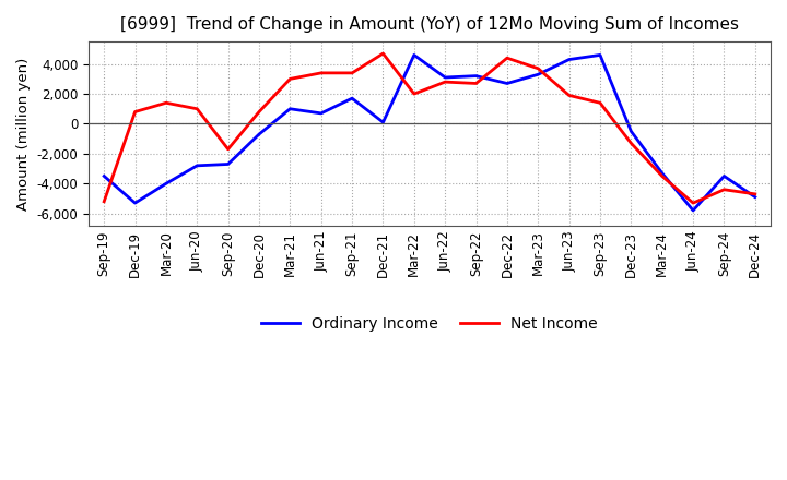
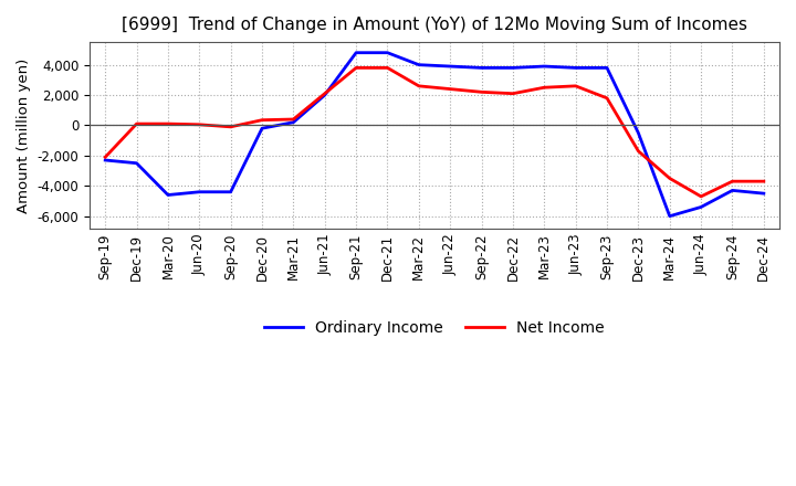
Ordinary Income/Sep-19: -3,500 -> -2,300
Net Income/Sep-19: -5,200 -> -2,100
Ordinary Income/Dec-19: -5,300 -> -2,500
Net Income/Dec-19: 800 -> 100
Ordinary Income/Mar-20: -4,000 -> -4,600
Net Income/Mar-20: 1,400 -> 100
Ordinary Income/Jun-20: -2,800 -> -4,400
Net Income/Jun-20: 1,000 -> 0
Ordinary Income/Sep-20: -2,700 -> -4,400
Net Income/Sep-20: -1,700 -> -100
Ordinary Income/Dec-20: -700 -> -200
Net Income/Dec-20: 800 -> 400
Ordinary Income/Mar-21: 1,000 -> 200
Net Income/Mar-21: 3,000 -> 400
Ordinary Income/Jun-21: 700 -> 2,000
Net Income/Jun-21: 3,400 -> 2,100
Ordinary Income/Sep-21: 1,700 -> 4,800
Net Income/Sep-21: 3,400 -> 3,800
Ordinary Income/Dec-21: 100 -> 4,800
Net Income/Dec-21: 4,700 -> 3,800
Ordinary Income/Mar-22: 4,600 -> 4,000
Net Income/Mar-22: 2,000 -> 2,600
Ordinary Income/Jun-22: 3,100 -> 3,900
Net Income/Jun-22: 2,800 -> 2,400
Ordinary Income/Sep-22: 3,200 -> 3,800
Net Income/Sep-22: 2,700 -> 2,200
Ordinary Income/Dec-22: 2,700 -> 3,800
Net Income/Dec-22: 4,400 -> 2,100
Ordinary Income/Mar-23: 3,300 -> 3,900
Net Income/Mar-23: 3,700 -> 2,500
Ordinary Income/Jun-23: 4,300 -> 3,800
Net Income/Jun-23: 1,900 -> 2,600
Ordinary Income/Sep-23: 4,600 -> 3,800
Net Income/Sep-23: 1,400 -> 1,800
Net Income/Dec-23: -1,300 -> -1,700
Ordinary Income/Mar-24: -3,300 -> -6,000
Ordinary Income/Jun-24: -5,800 -> -5,400
Net Income/Jun-24: -5,300 -> -4,700
Ordinary Income/Sep-24: -3,500 -> -4,300
Net Income/Sep-24: -4,400 -> -3,700
Ordinary Income/Dec-24: -4,900 -> -4,500
Net Income/Dec-24: -4,700 -> -3,700
